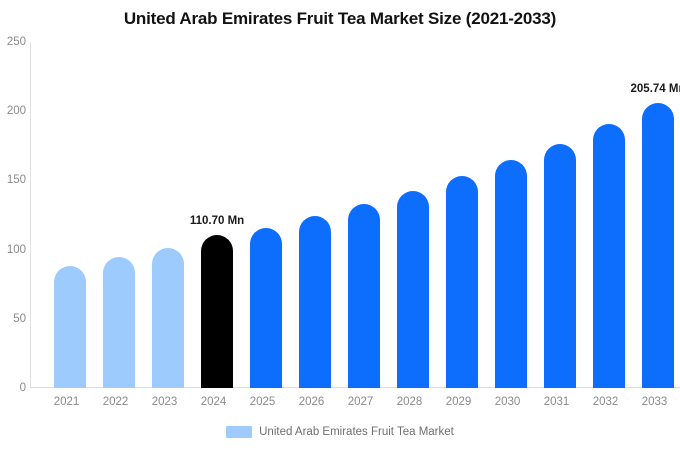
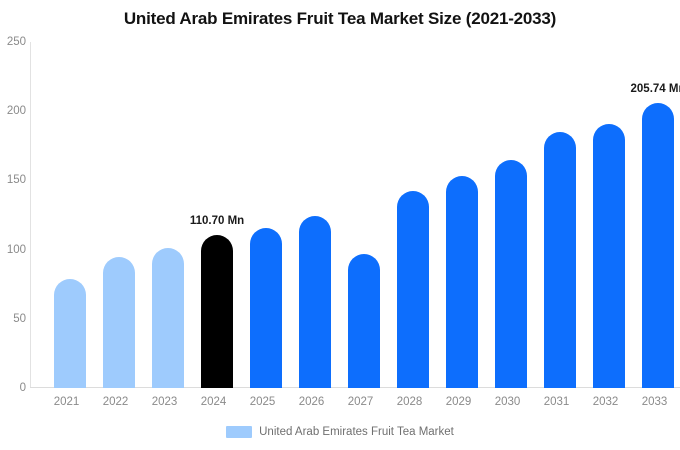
2021: 88 -> 79
2027: 133 -> 97
2031: 176 -> 185
